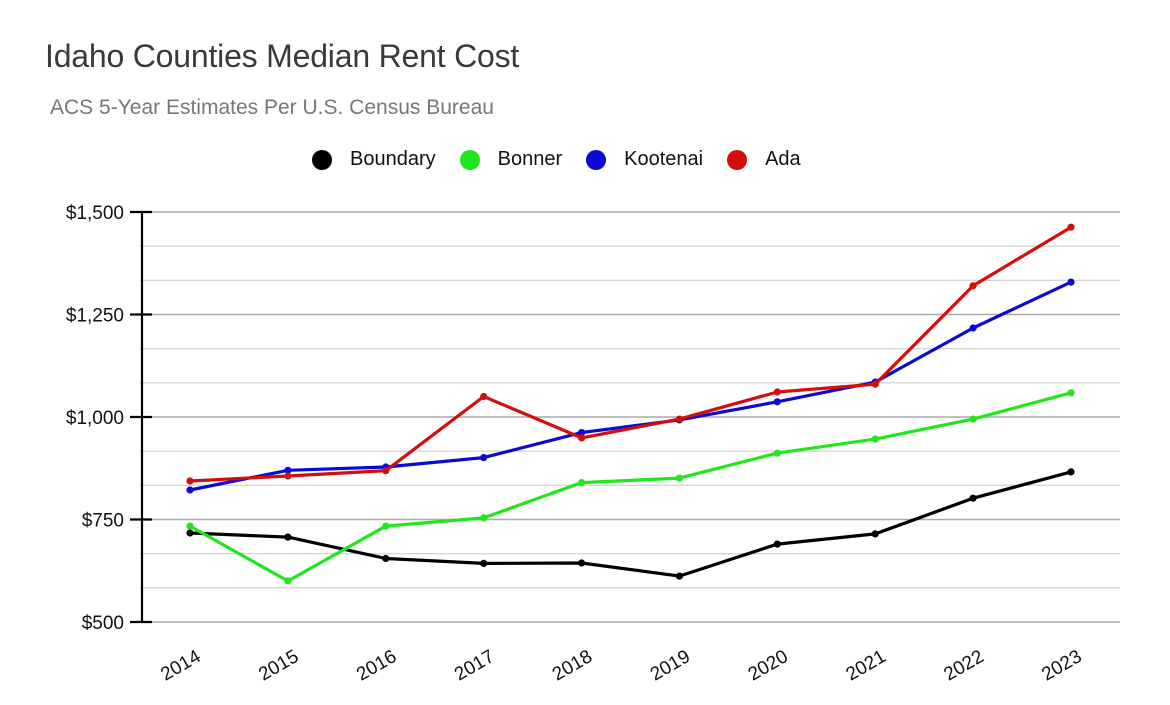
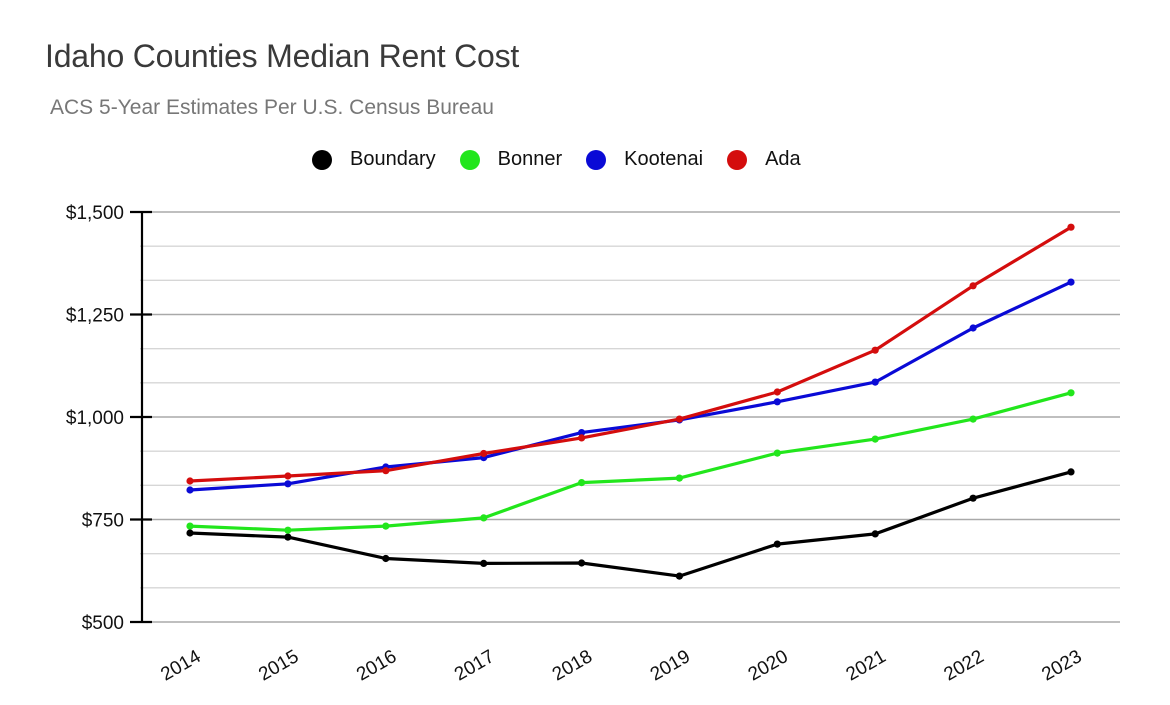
Bonner/2015: $600 -> $720
Kootenai/2015: $870 -> $840
Ada/2017: $1050 -> $910
Ada/2021: $1080 -> $1160
